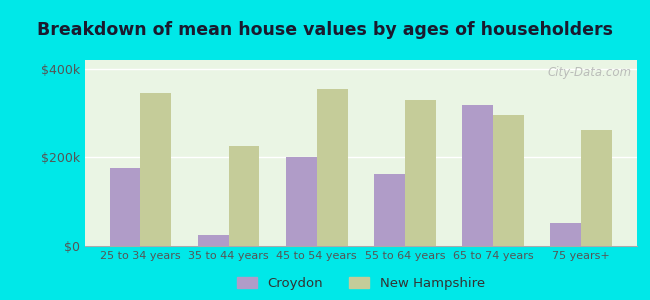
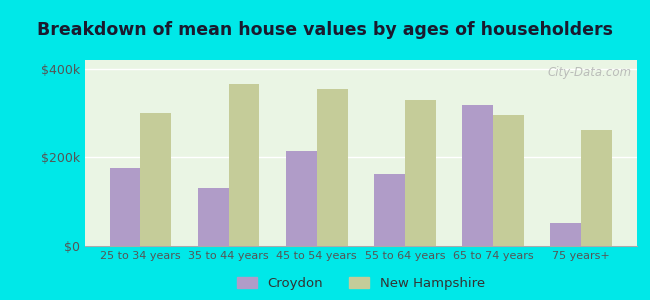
New Hampshire/25 to 34 years: $345k -> $300k
Croydon/35 to 44 years: $25k -> $130k
New Hampshire/35 to 44 years: $225k -> $365k
Croydon/45 to 54 years: $200k -> $215k
